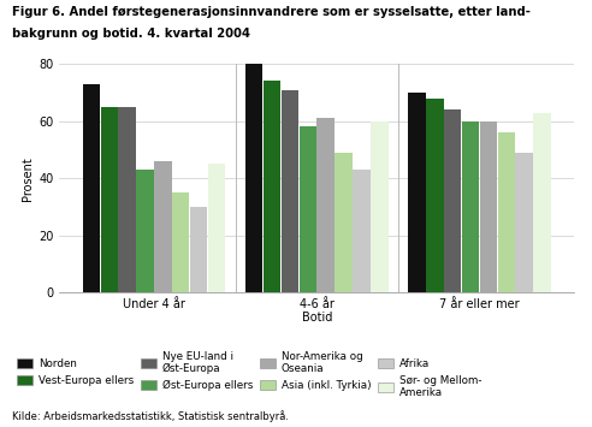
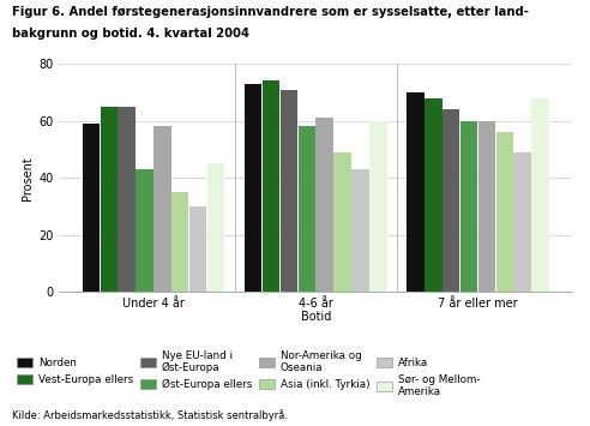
Norden/Under 4 år: 73 -> 59
Nor-Amerika og Oseania/Under 4 år: 46 -> 58
Norden/4-6 år: 80 -> 73
Sør- og Mellom- Amerika/7 år eller mer: 63 -> 68
